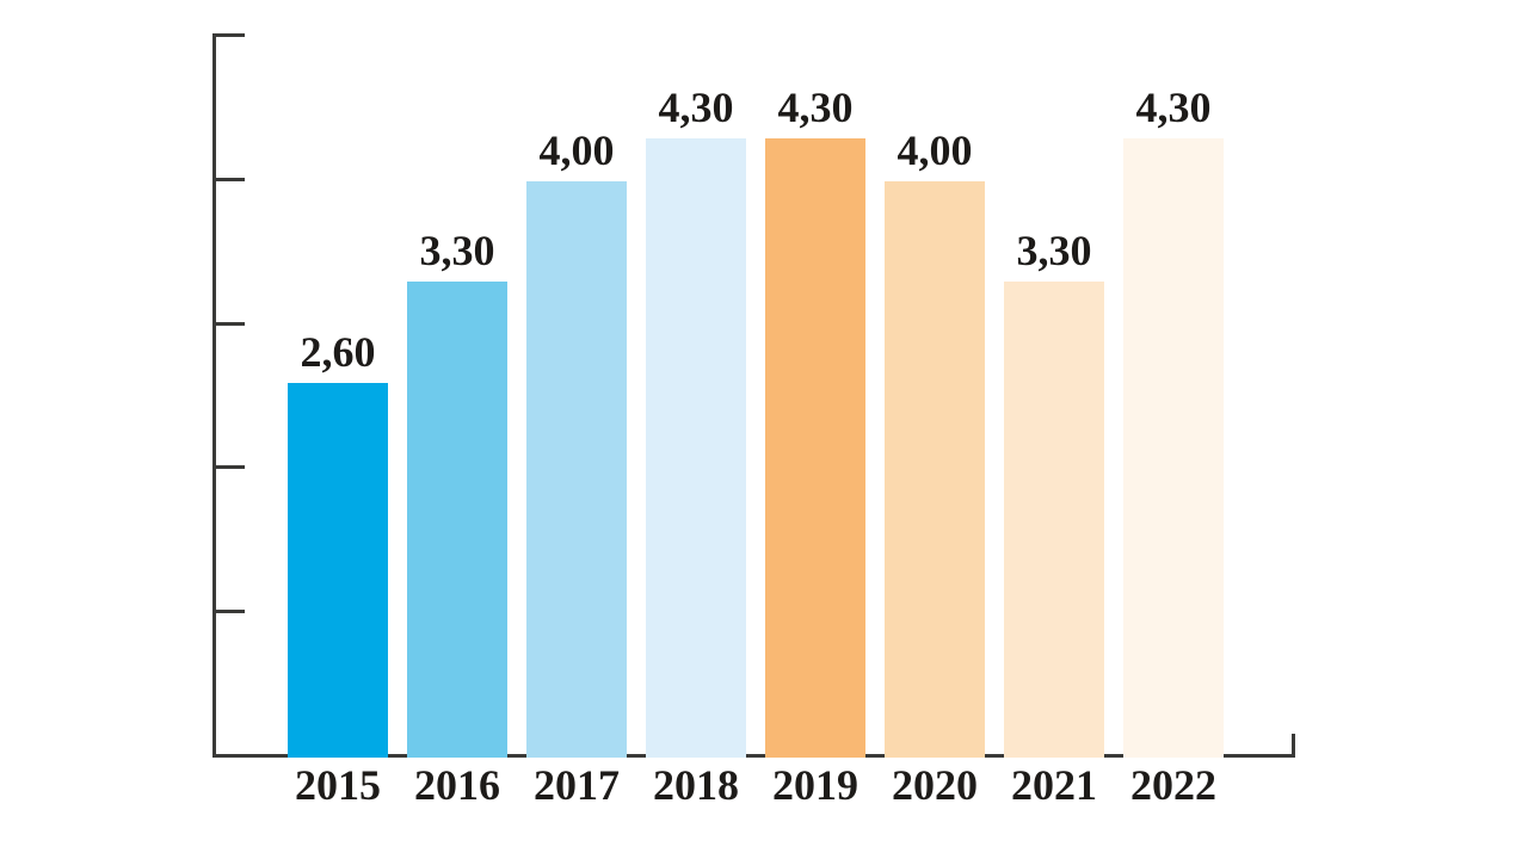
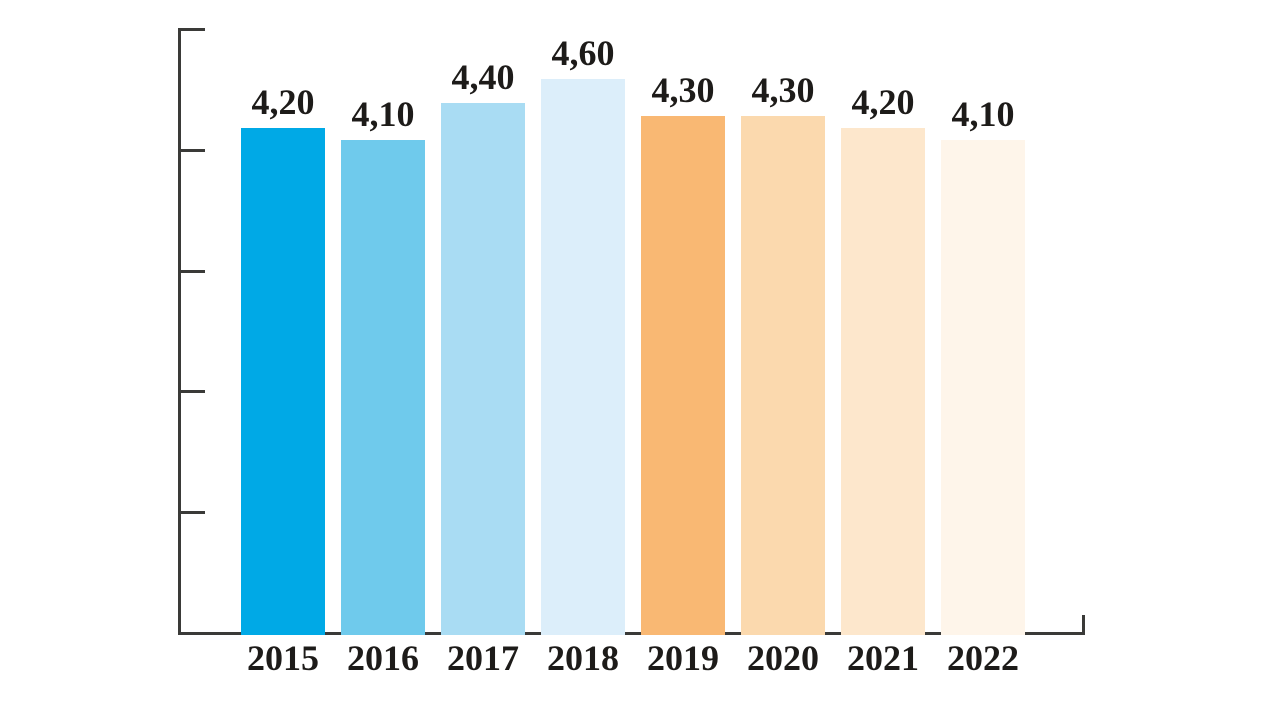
2015: 2,60 -> 4,20
2016: 3,30 -> 4,10
2017: 4,00 -> 4,40
2018: 4,30 -> 4,60
2020: 4,00 -> 4,30
2021: 3,30 -> 4,20
2022: 4,30 -> 4,10
